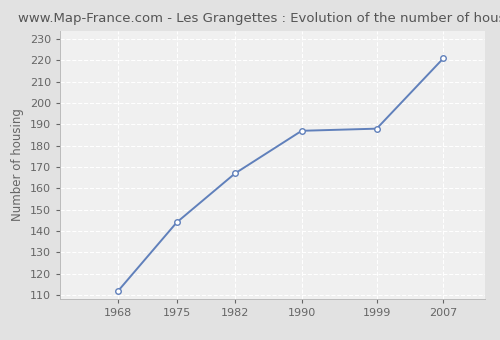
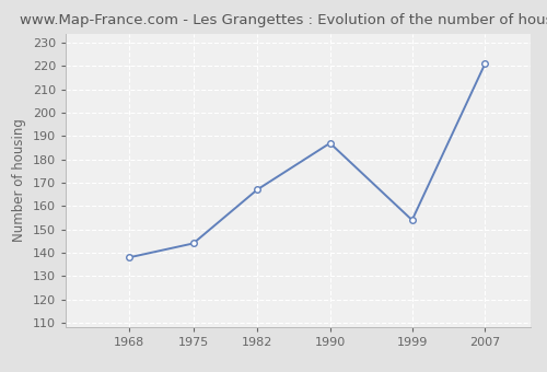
1968: 112 -> 138
1999: 188 -> 154
